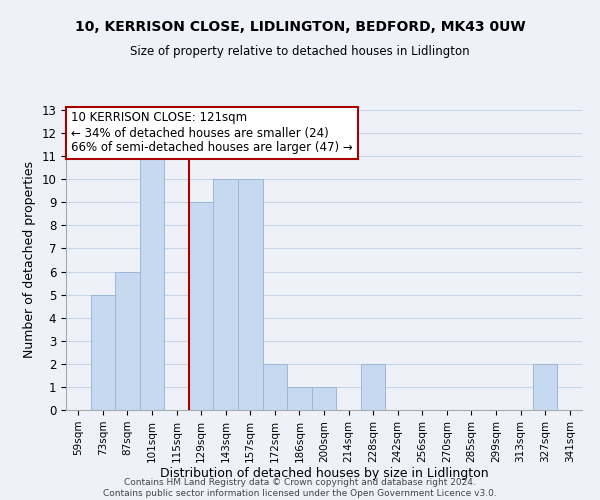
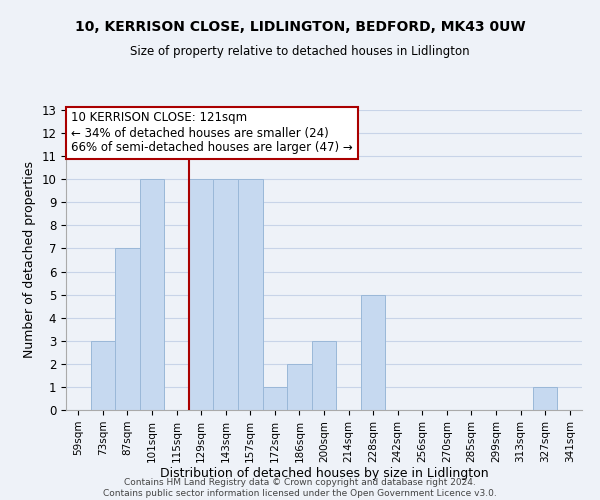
73sqm: 5 -> 3
87sqm: 6 -> 7
101sqm: 11 -> 10
129sqm: 9 -> 10
172sqm: 2 -> 1
186sqm: 1 -> 2
200sqm: 1 -> 3
228sqm: 2 -> 5
327sqm: 2 -> 1
